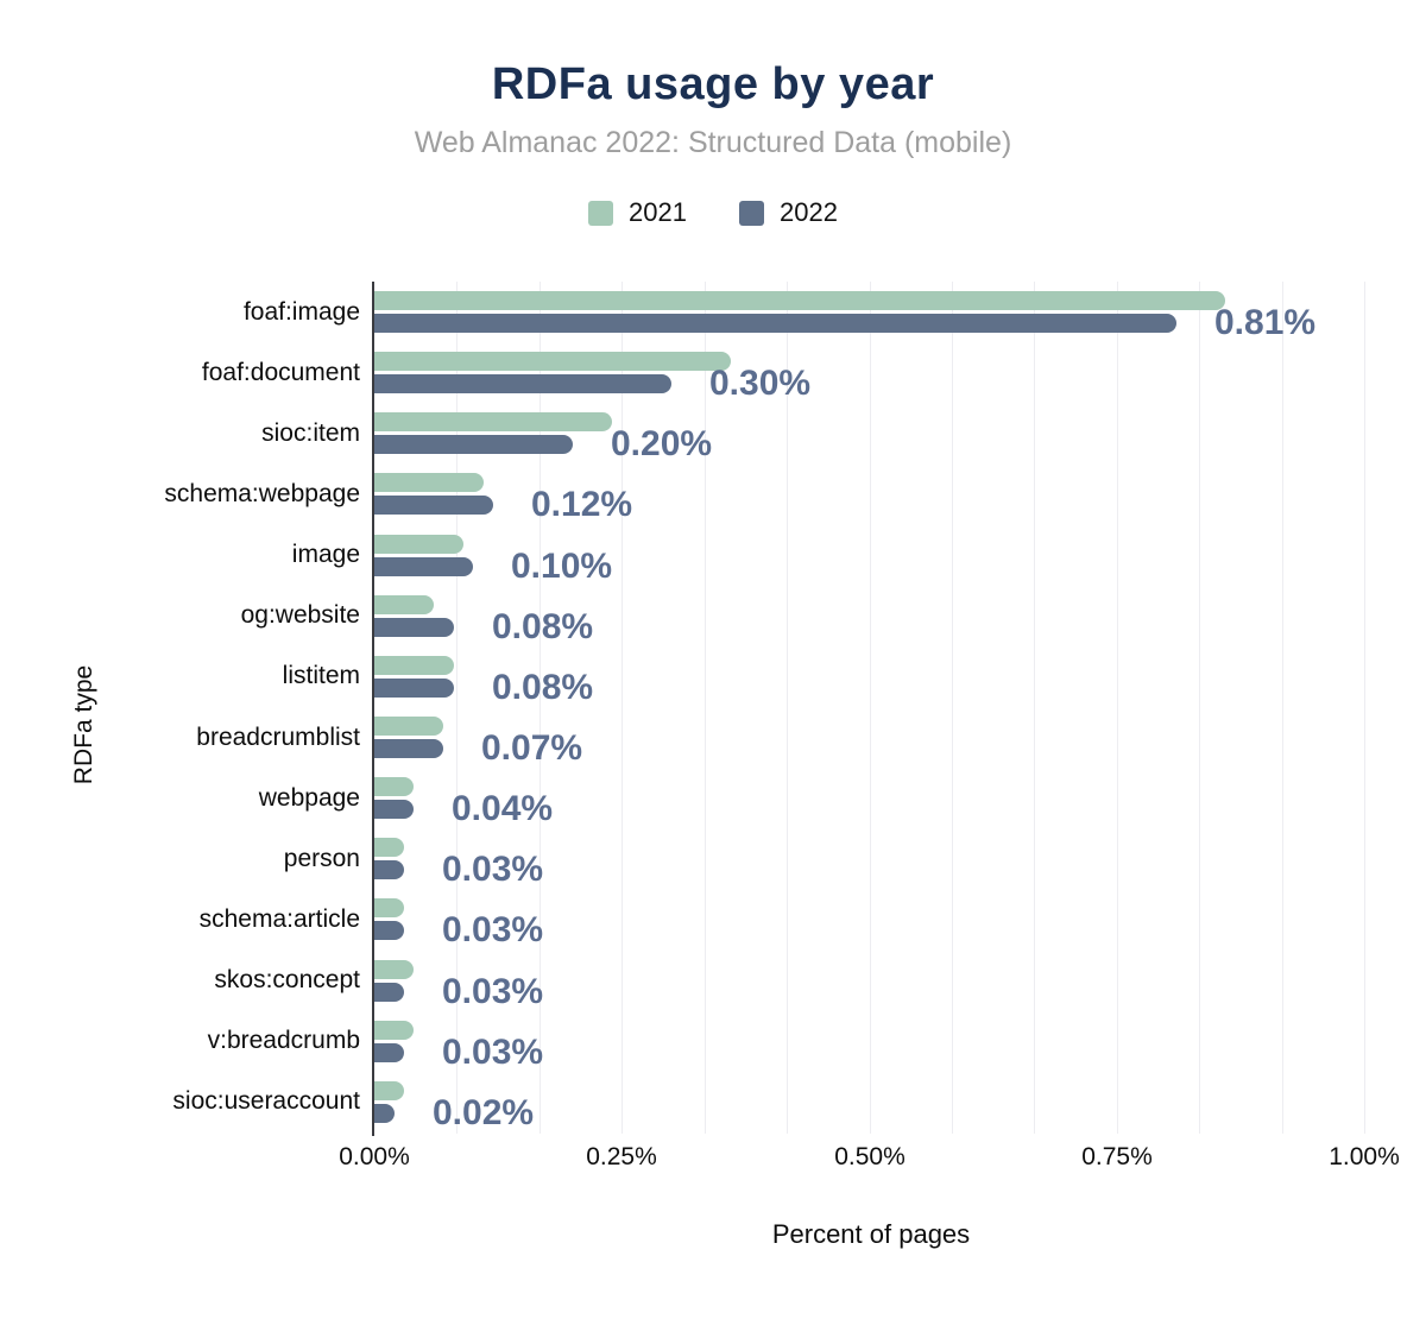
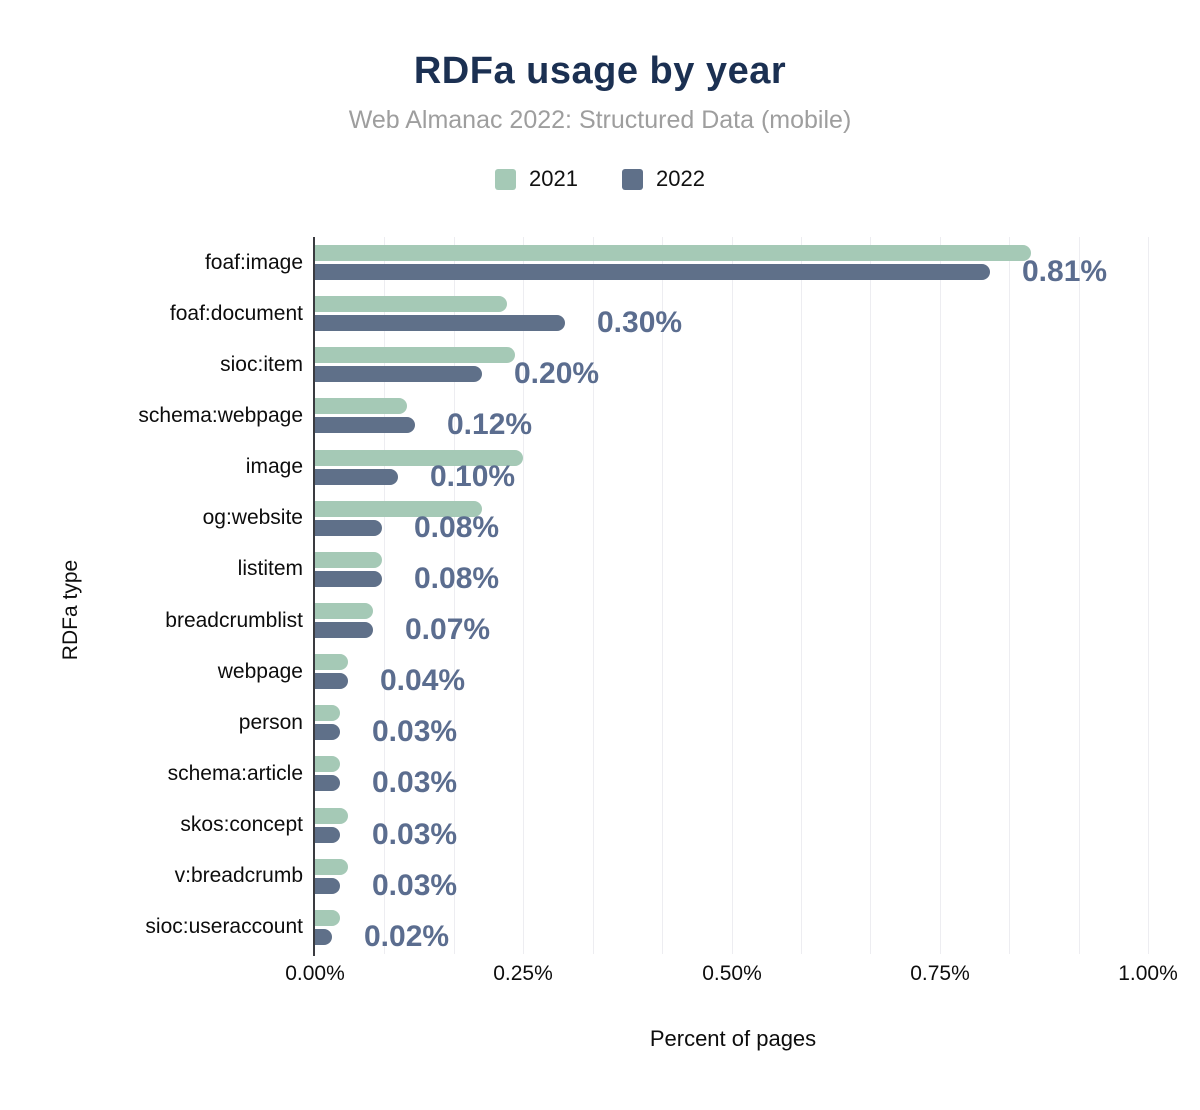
2021/foaf:document: 0.36% -> 0.23%
2021/image: 0.09% -> 0.25%
2021/og:website: 0.06% -> 0.20%
